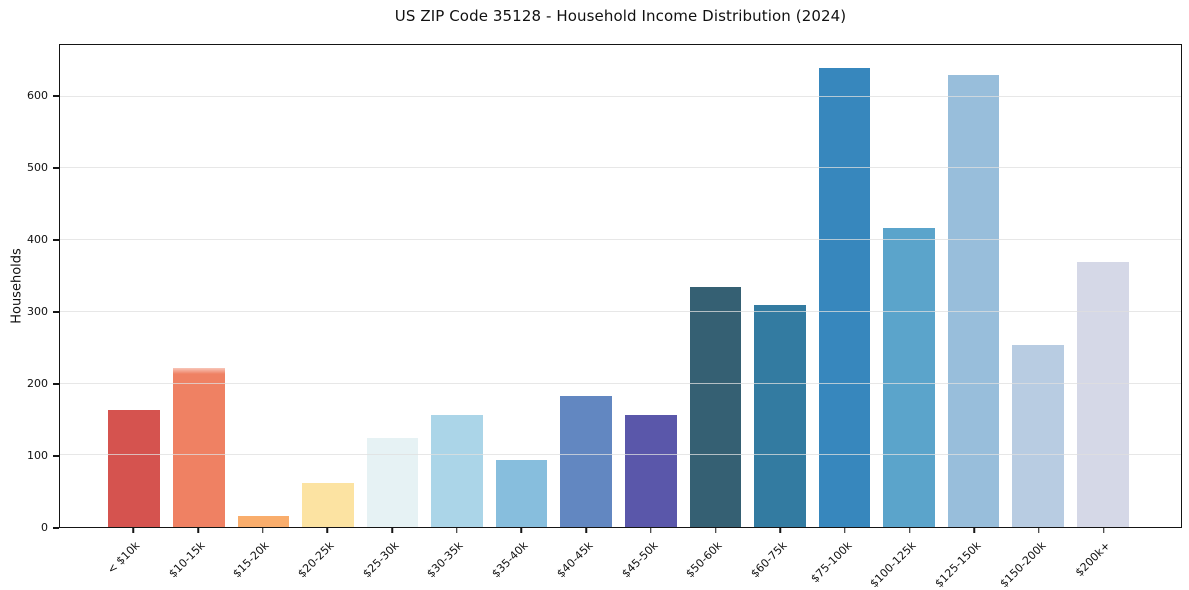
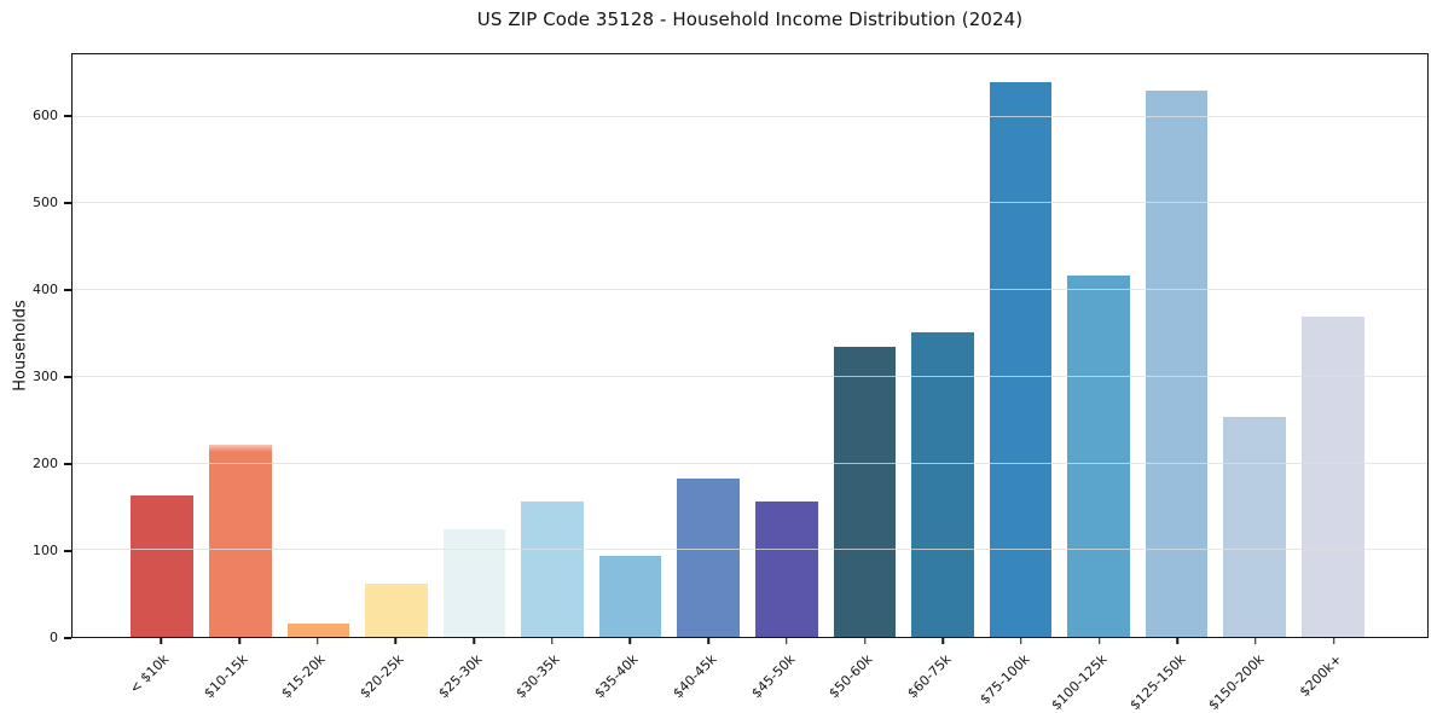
$60-75k: 310 -> 350
